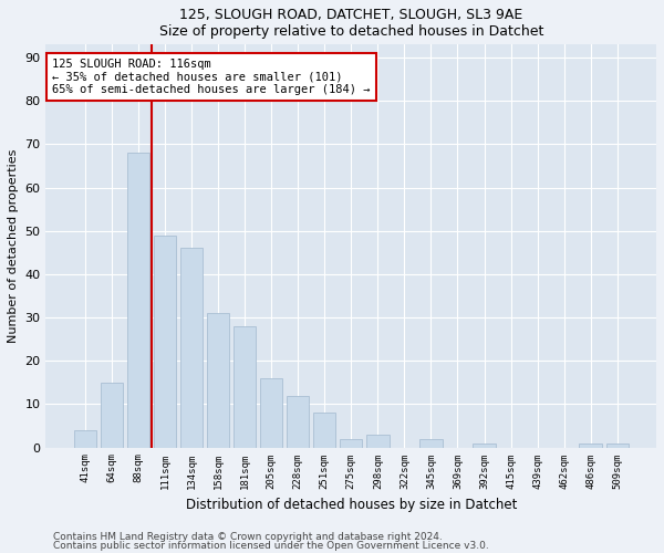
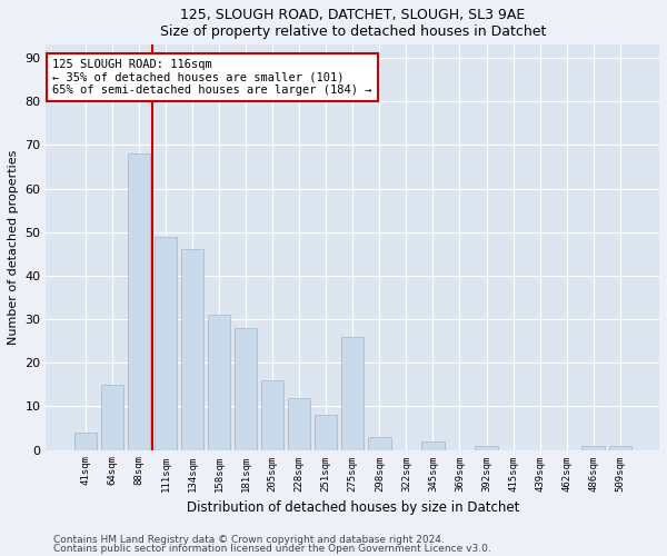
275sqm: 2 -> 26
